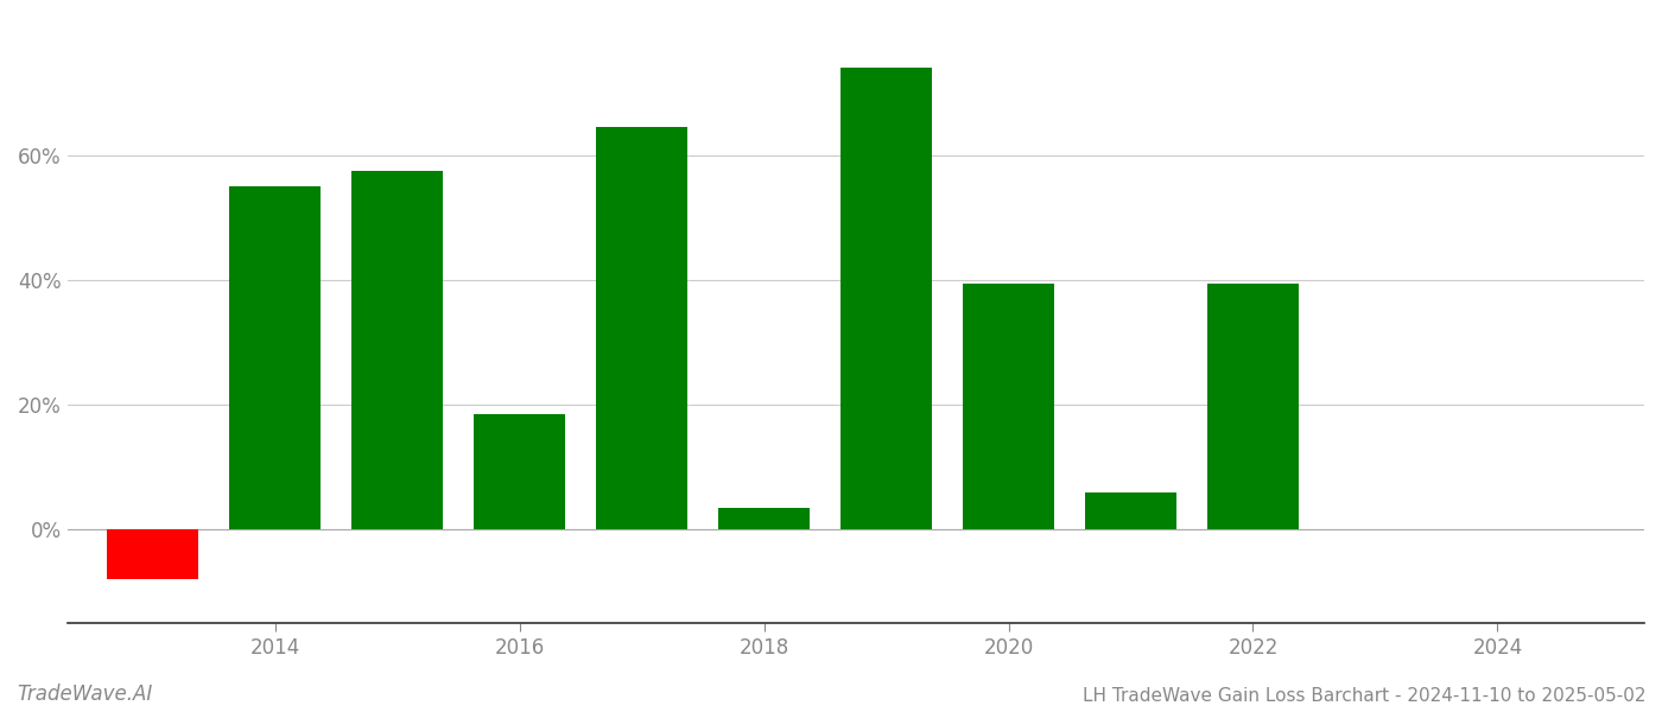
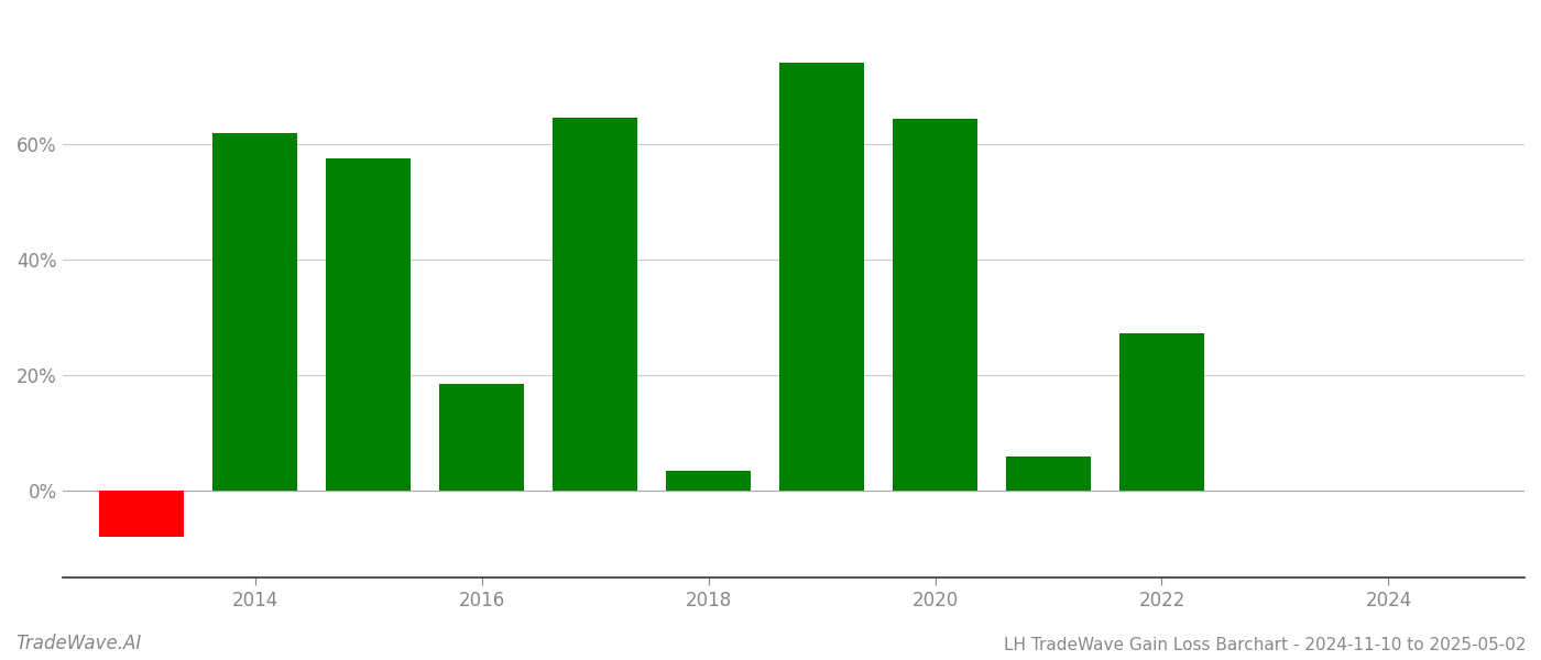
2014: 55.0% -> 61.8%
2020: 39.5% -> 64.4%
2022: 39.5% -> 27.2%
